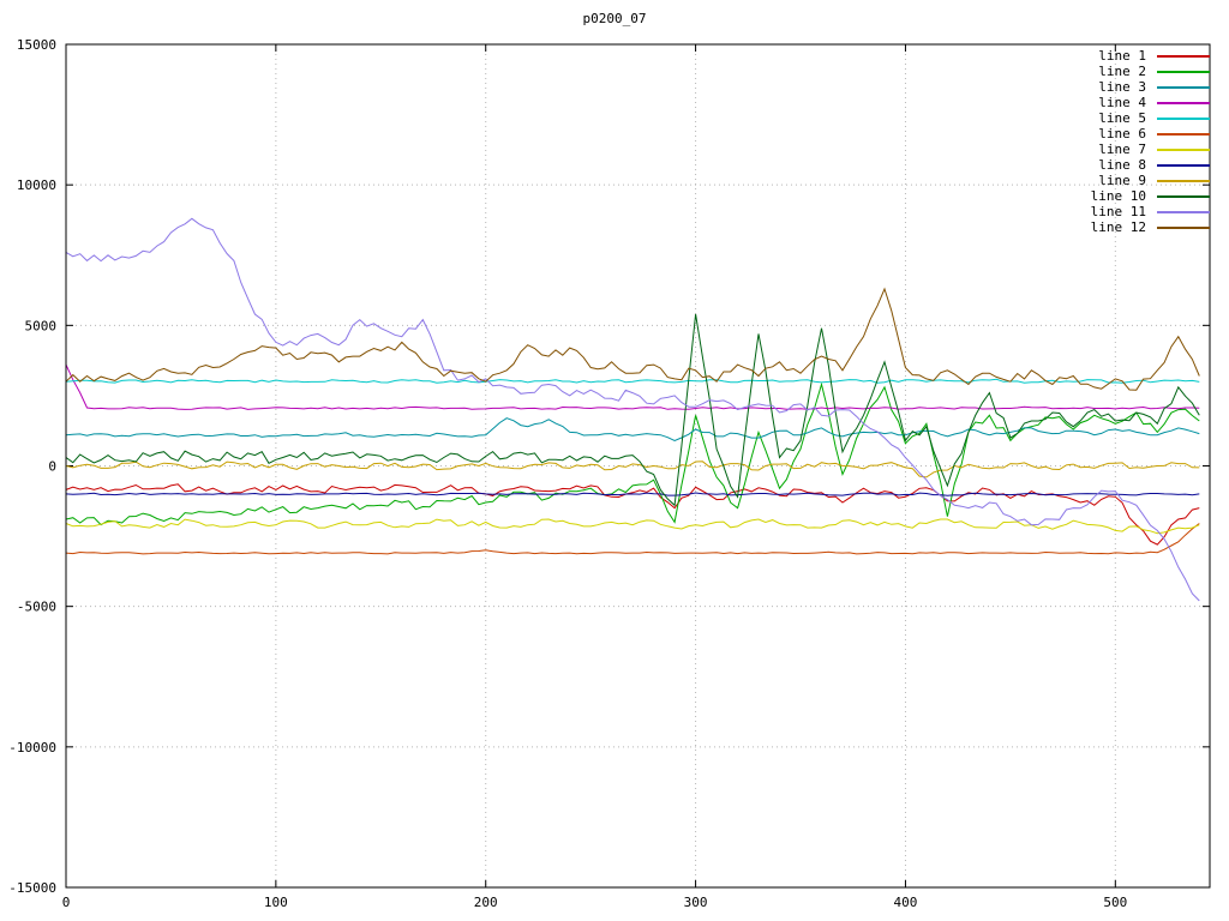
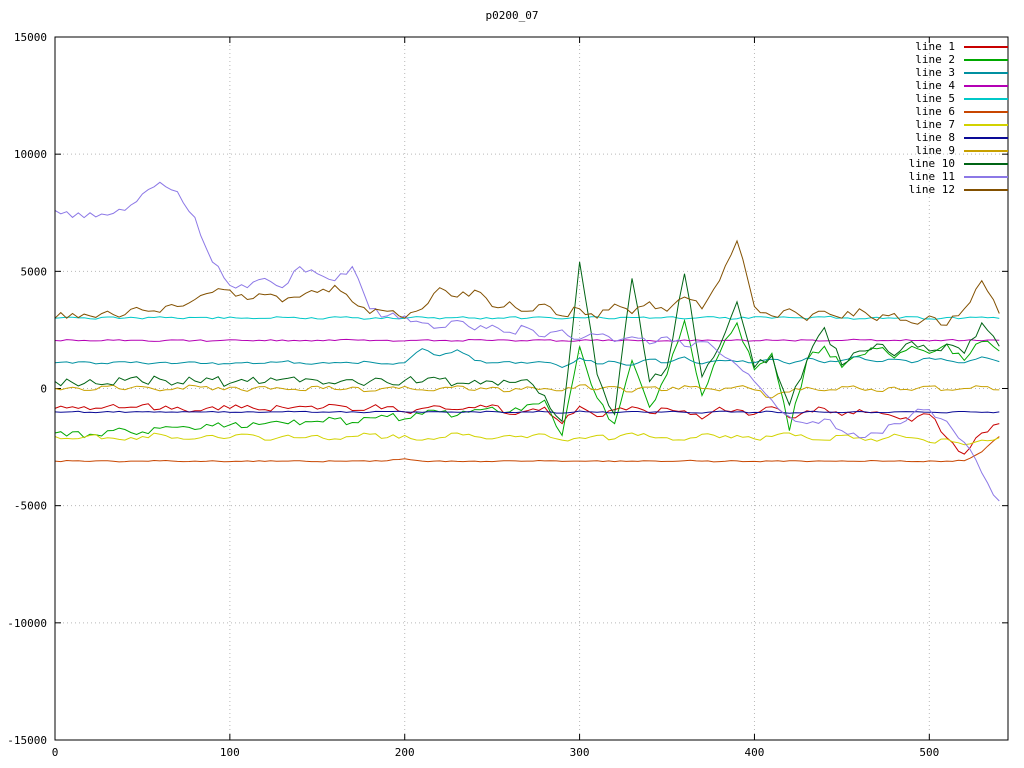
line 4/0: 3600 -> 2000
